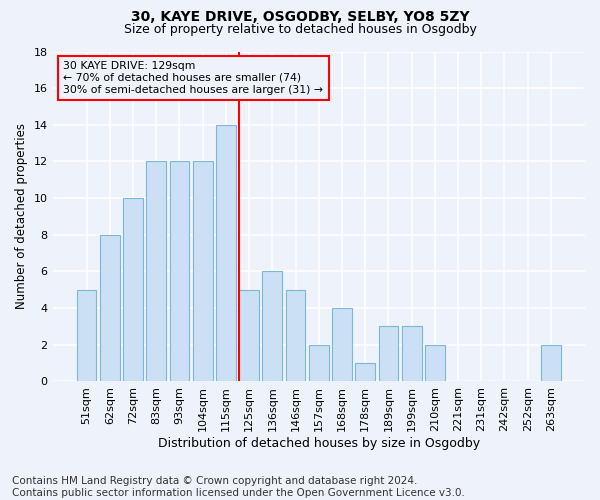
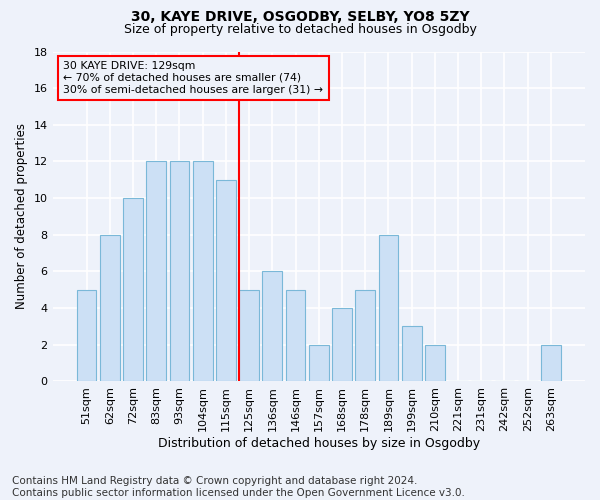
115sqm: 14 -> 11
178sqm: 1 -> 5
189sqm: 3 -> 8
